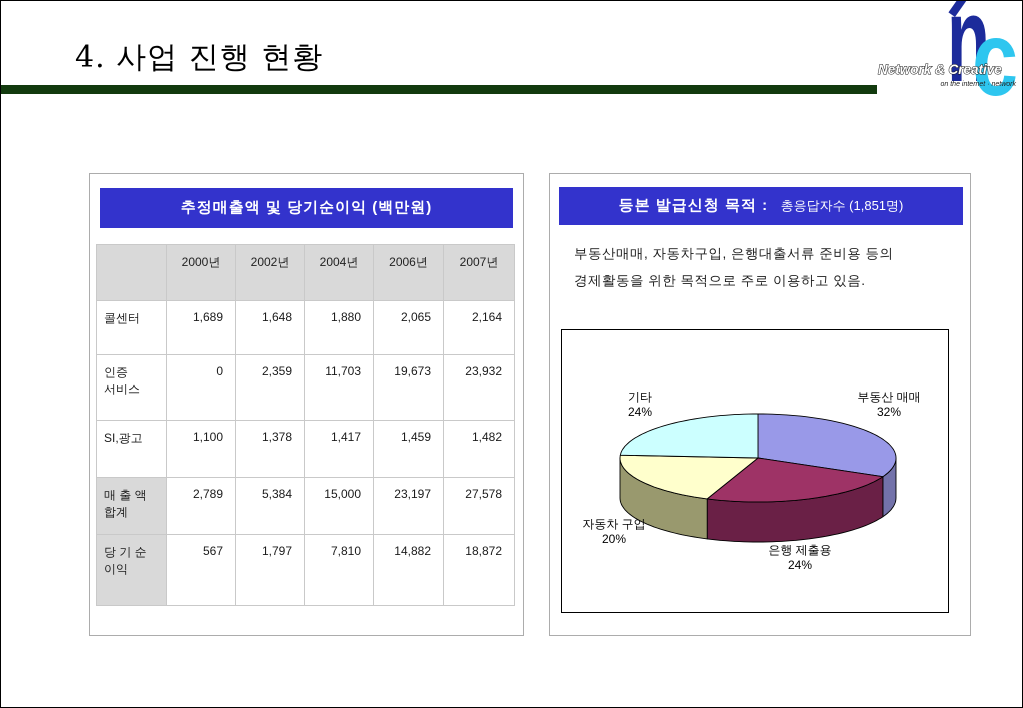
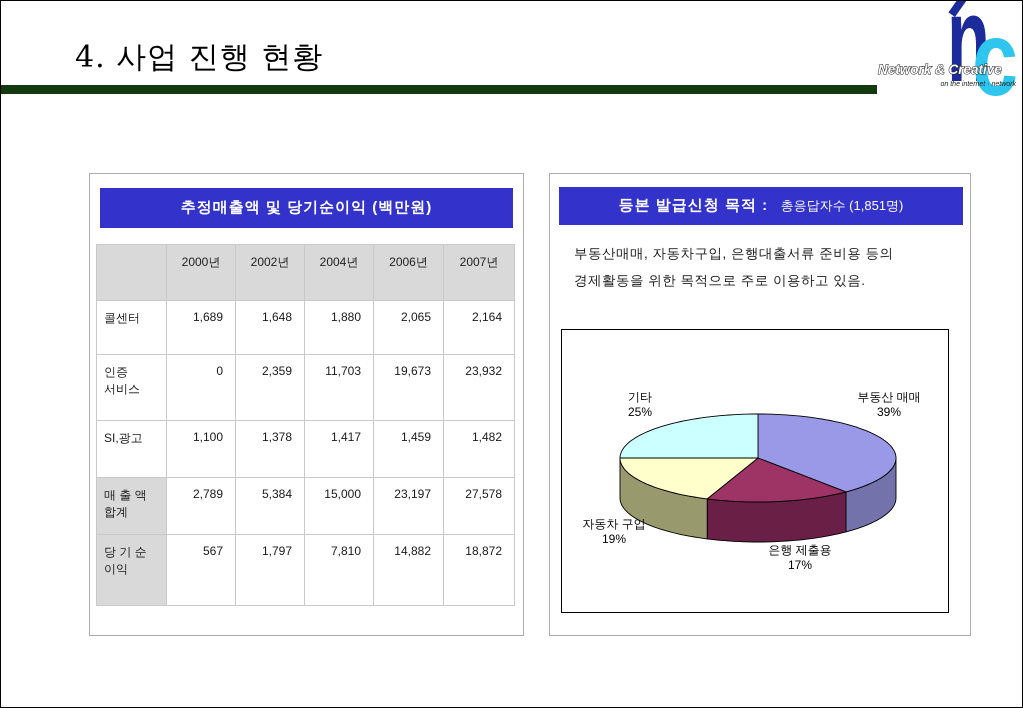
부동산 매매: 32% -> 39%
은행 제출용: 24% -> 17%
자동차 구입: 20% -> 19%
기타: 24% -> 25%
